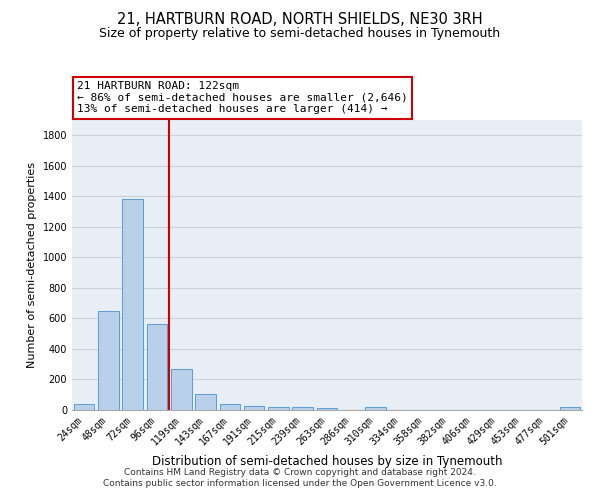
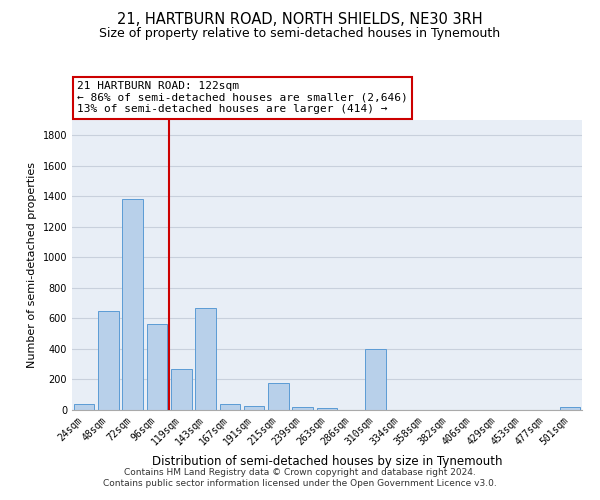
143sqm: 100 -> 670
215sqm: 20 -> 180
310sqm: 20 -> 400
